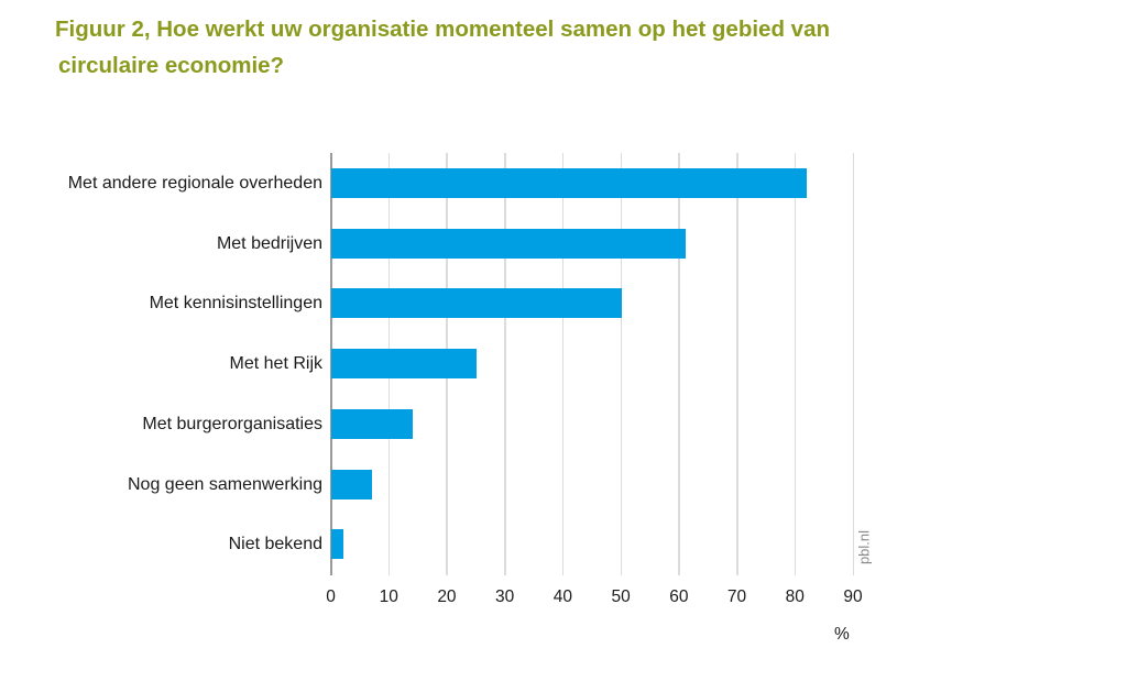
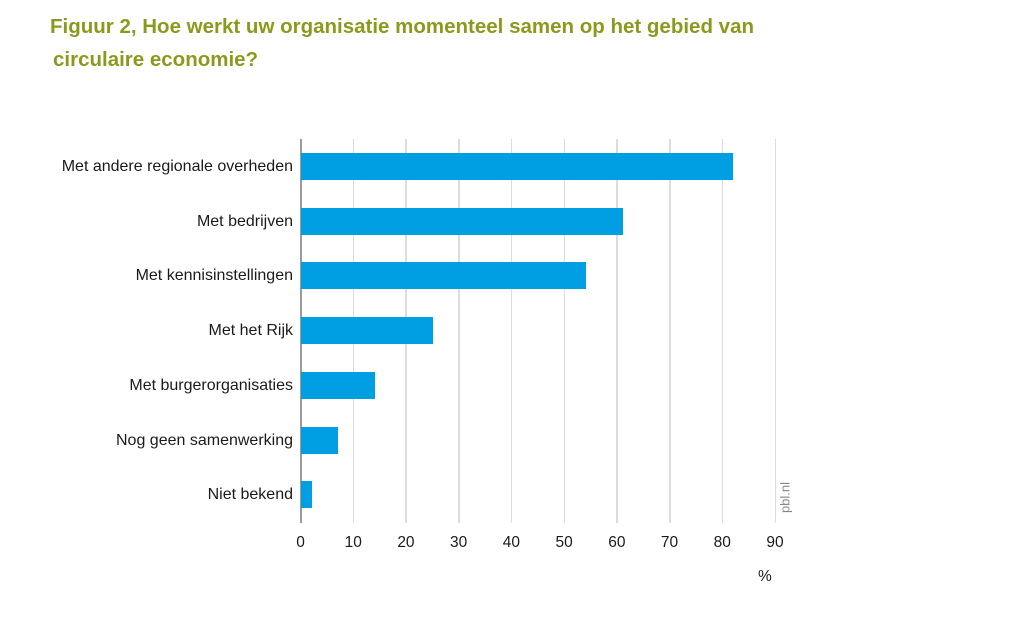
Met kennisinstellingen: 50 -> 54
